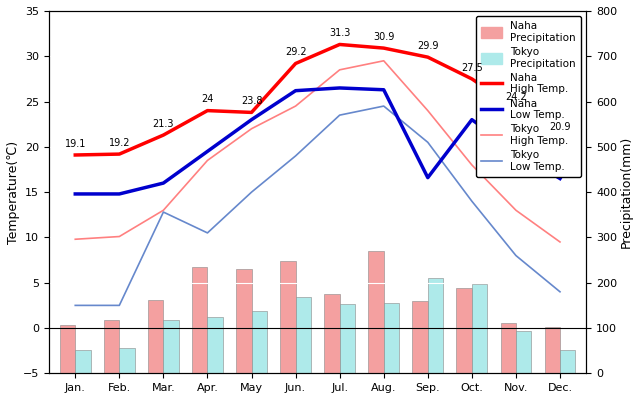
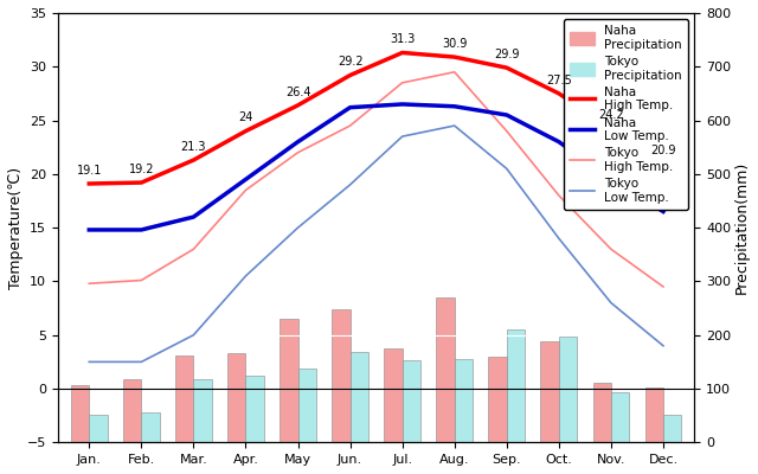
Tokyo Low Temp./Mar.: 12.8 -> 5.0
Naha Precipitation/Apr.: 235 -> 166
Naha High Temp./May: 23.8 -> 26.4
Naha Low Temp./Sep.: 16.6 -> 25.5
